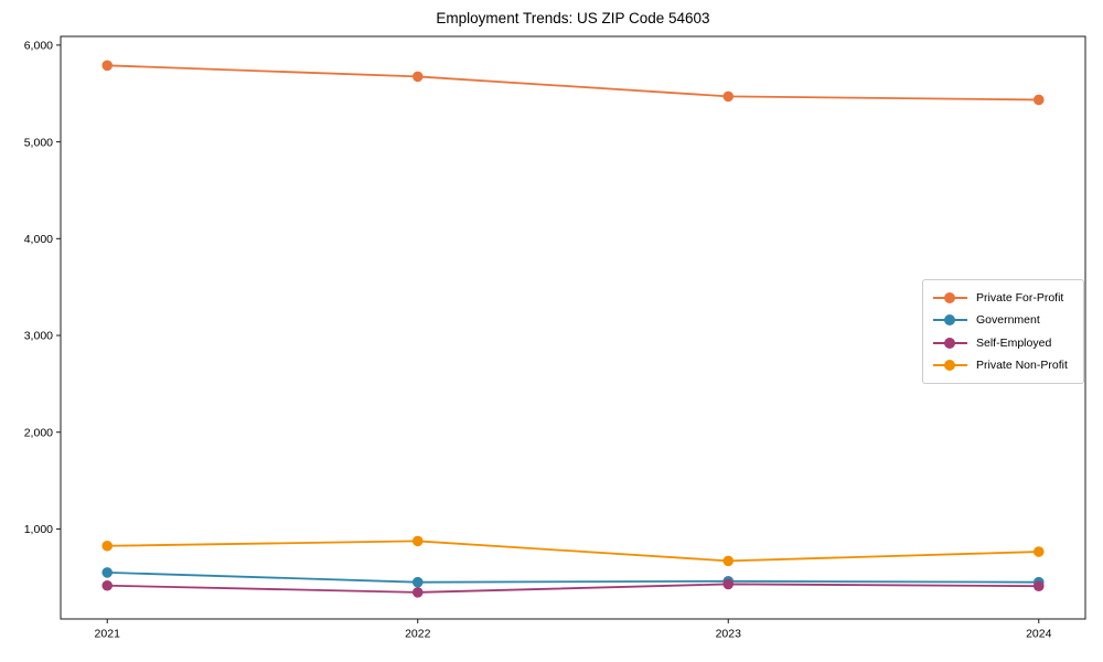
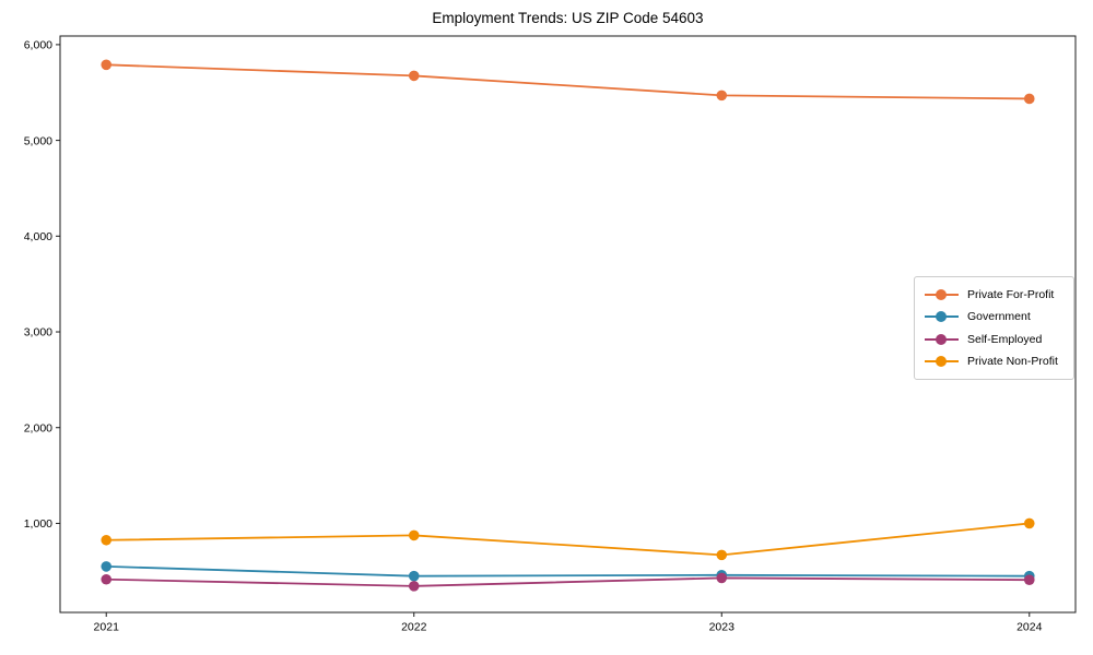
Private Non-Profit/2024: 800 -> 1000
